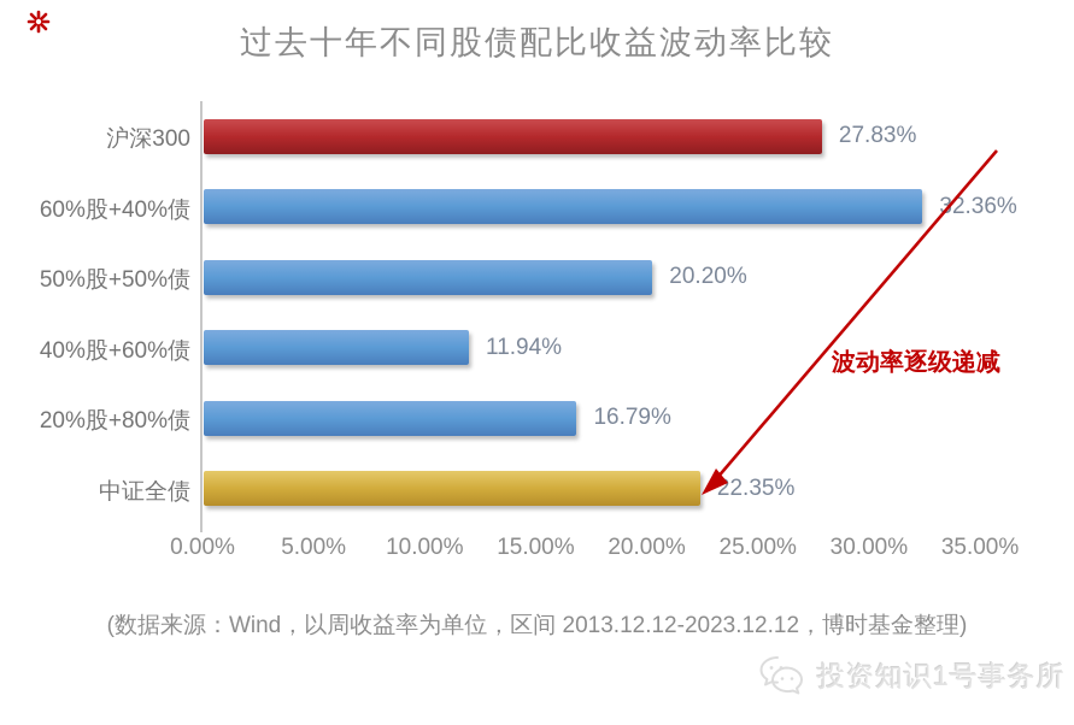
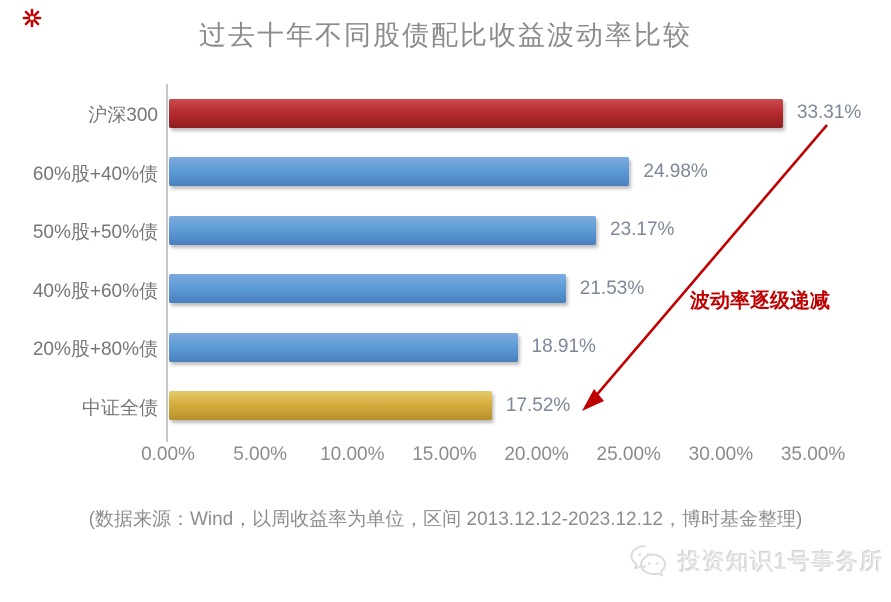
沪深300: 27.83% -> 33.31%
60%股+40%债: 32.36% -> 24.98%
50%股+50%债: 20.20% -> 23.17%
40%股+60%债: 11.94% -> 21.53%
20%股+80%债: 16.79% -> 18.91%
中证全债: 22.35% -> 17.52%
